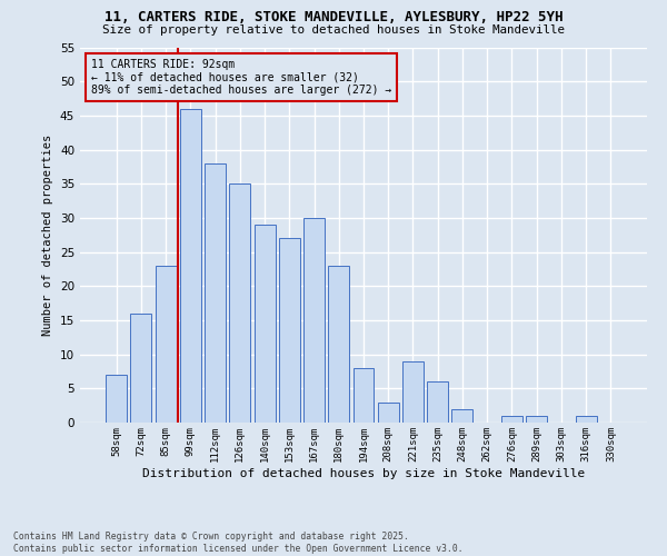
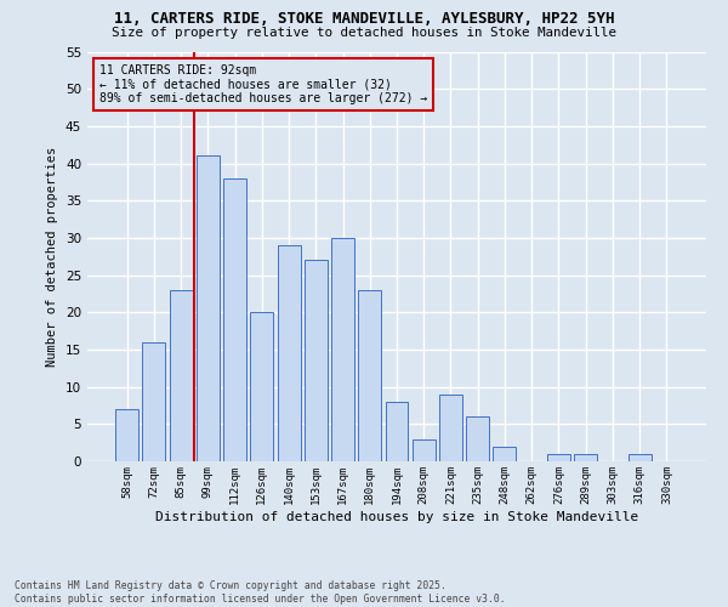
99sqm: 46 -> 41
126sqm: 35 -> 20
